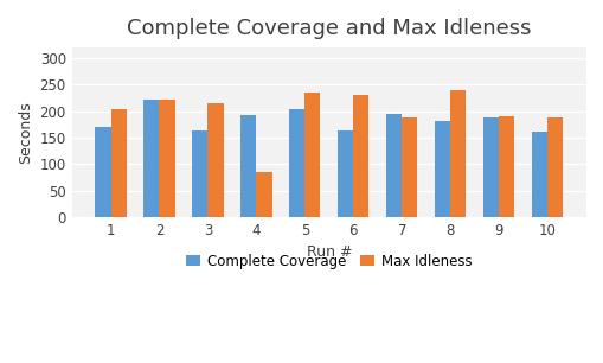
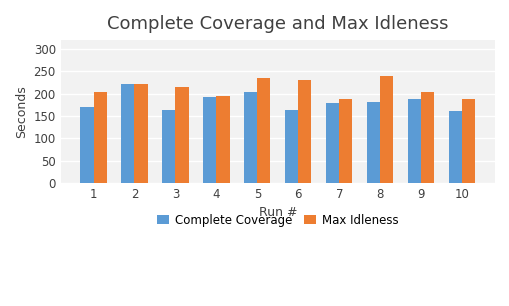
Max Idleness/4: 85 -> 195
Complete Coverage/7: 195 -> 178
Max Idleness/9: 190 -> 203
